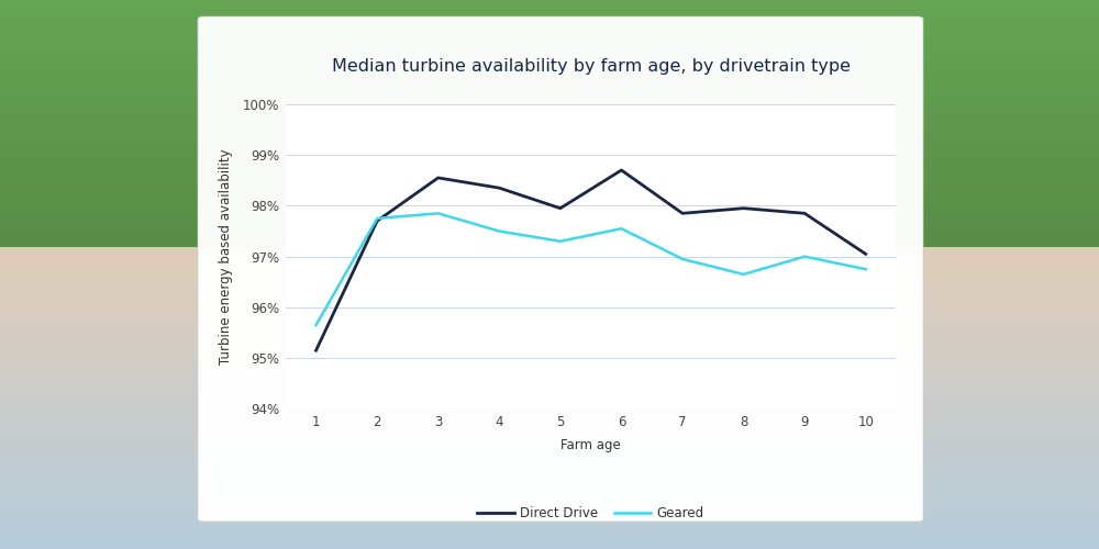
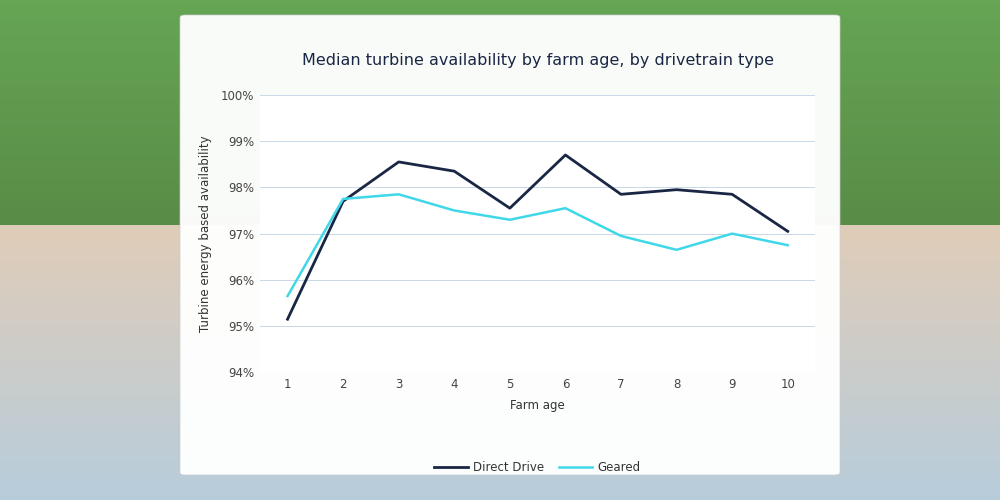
Direct Drive/5: 97.95% -> 97.55%
